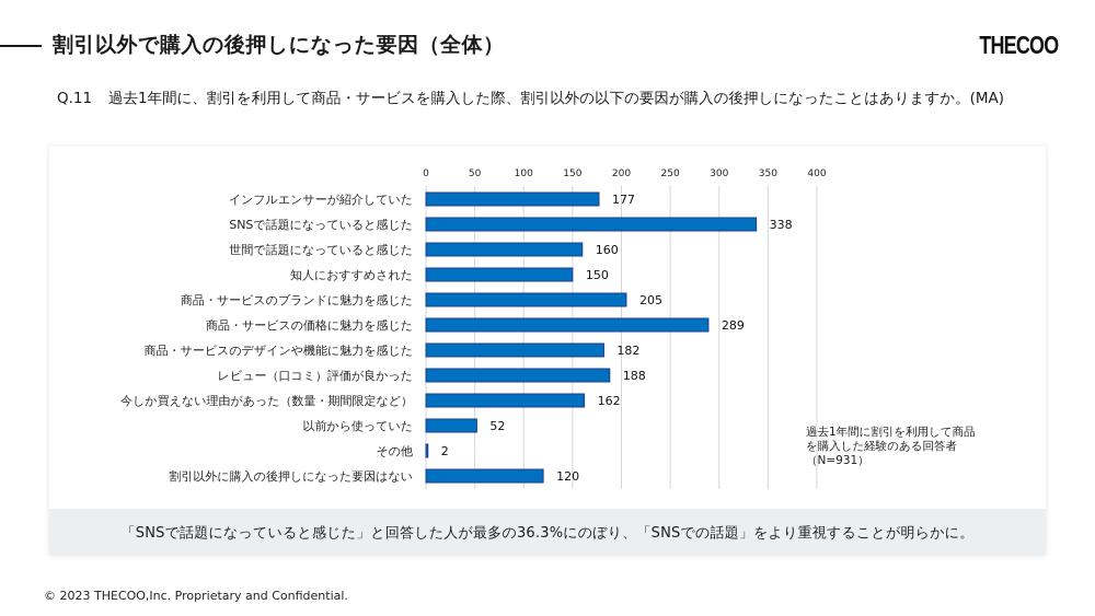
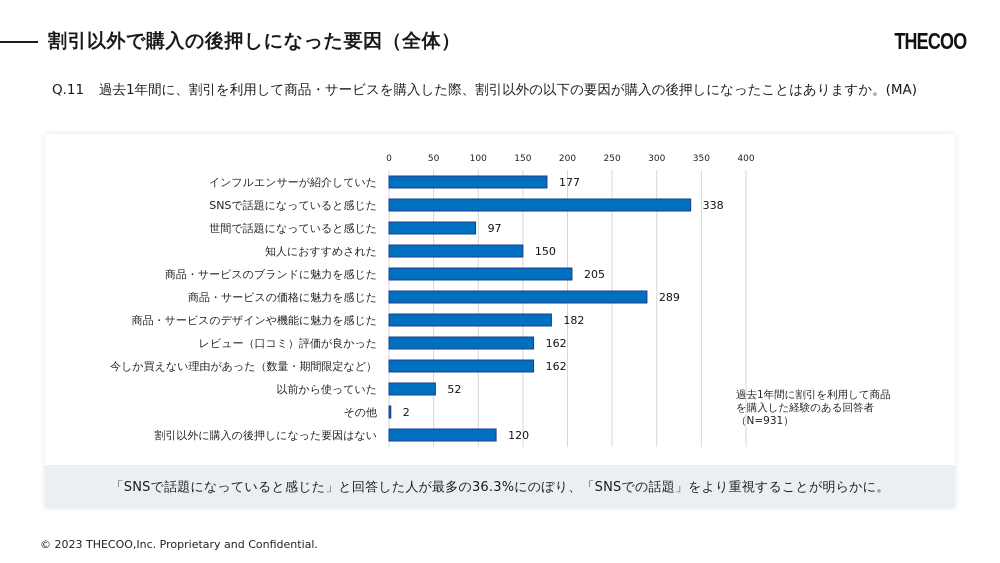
世間で話題になっていると感じた: 160 -> 97
レビュー（口コミ）評価が良かった: 188 -> 162
